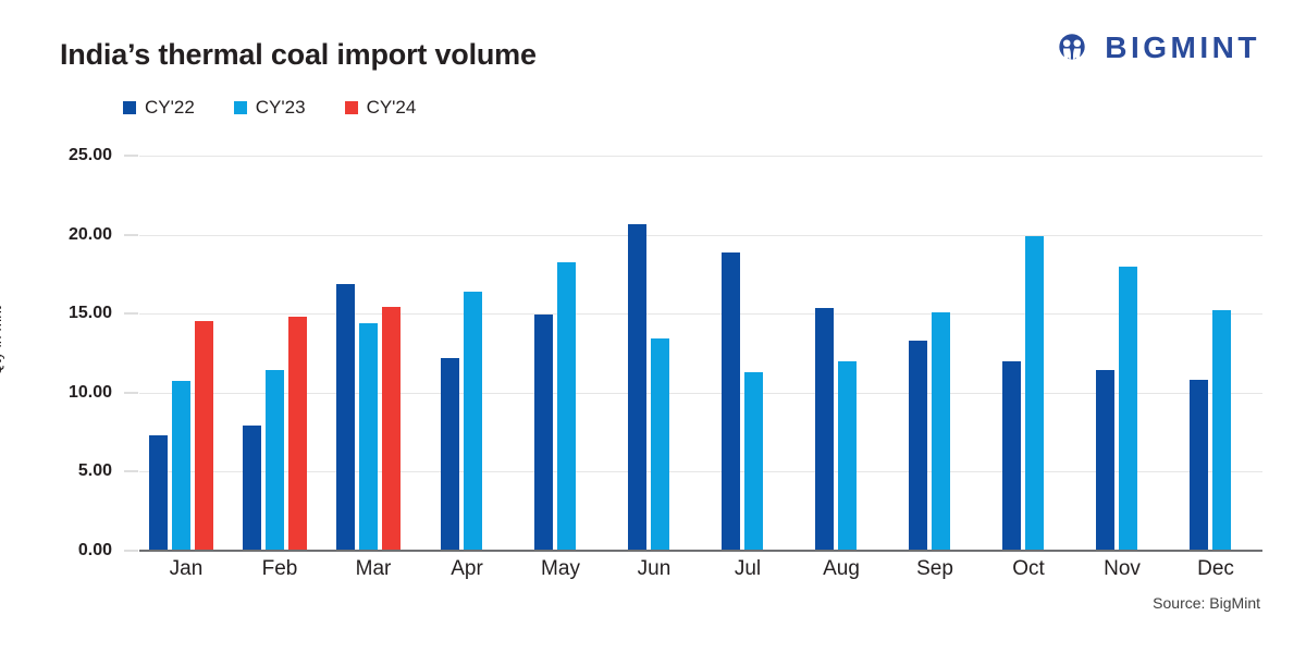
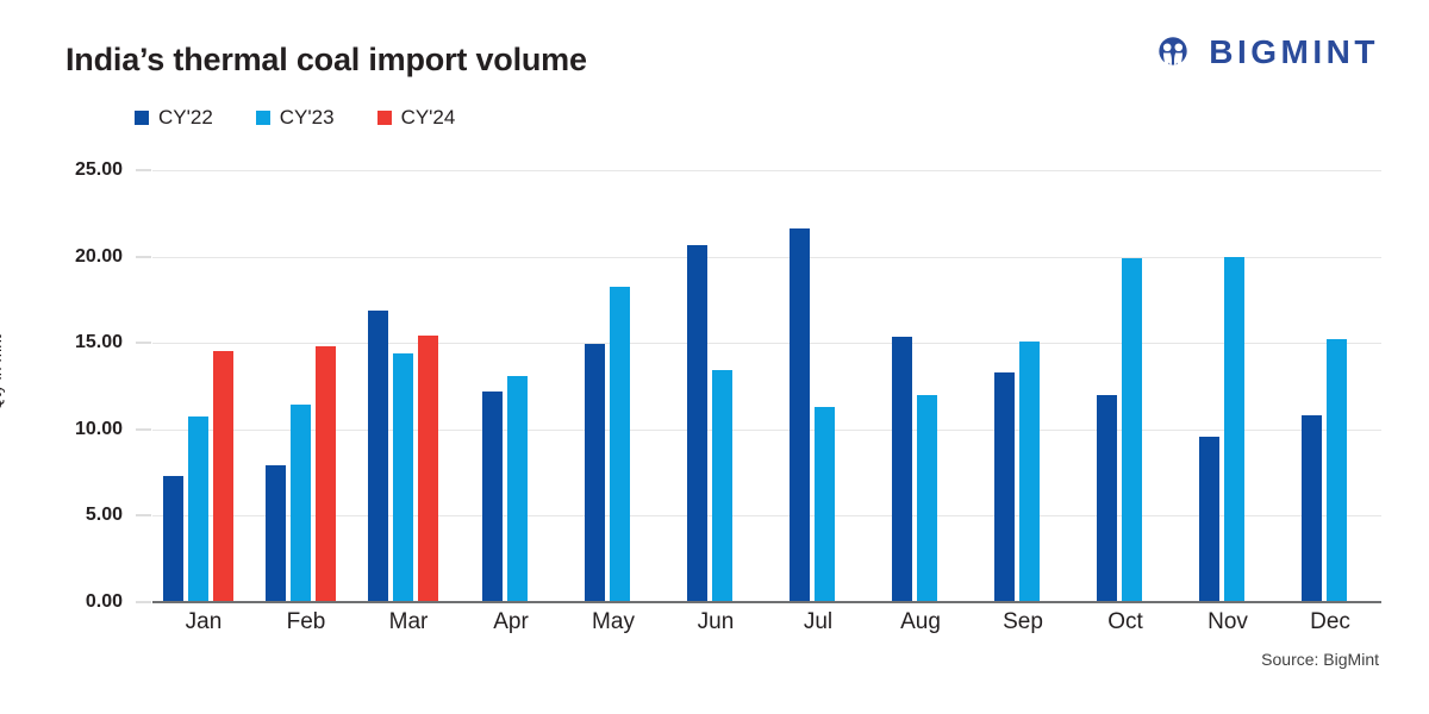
CY'23/Apr: 16.4 -> 13.1
CY'22/Jul: 18.9 -> 21.6
CY'22/Nov: 11.4 -> 9.6
CY'23/Nov: 17.9 -> 20.0
